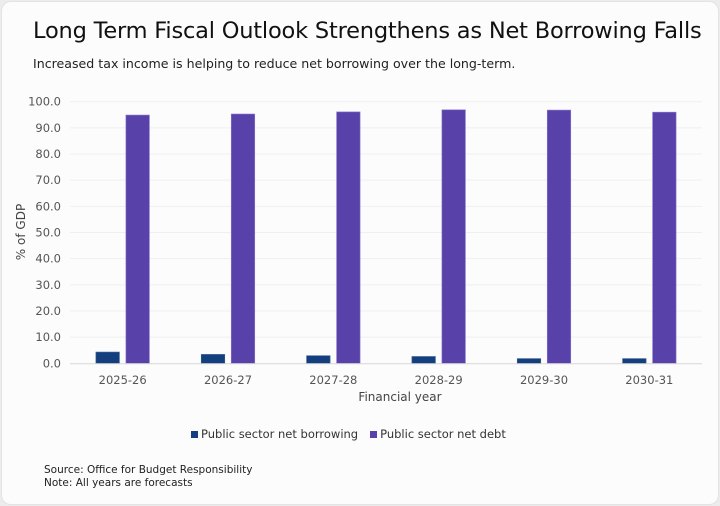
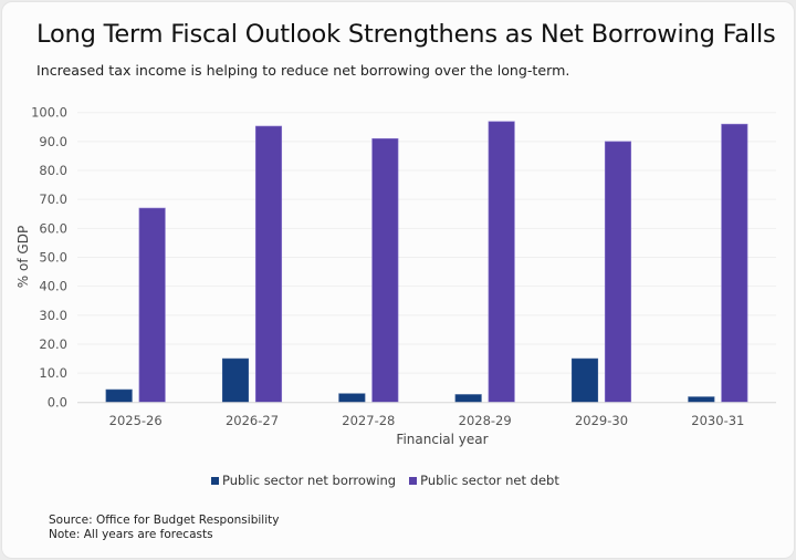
Public sector net debt/2025-26: 95 -> 67
Public sector net borrowing/2026-27: 3 -> 15
Public sector net debt/2027-28: 96 -> 91
Public sector net borrowing/2029-30: 2 -> 15
Public sector net debt/2029-30: 97 -> 90
